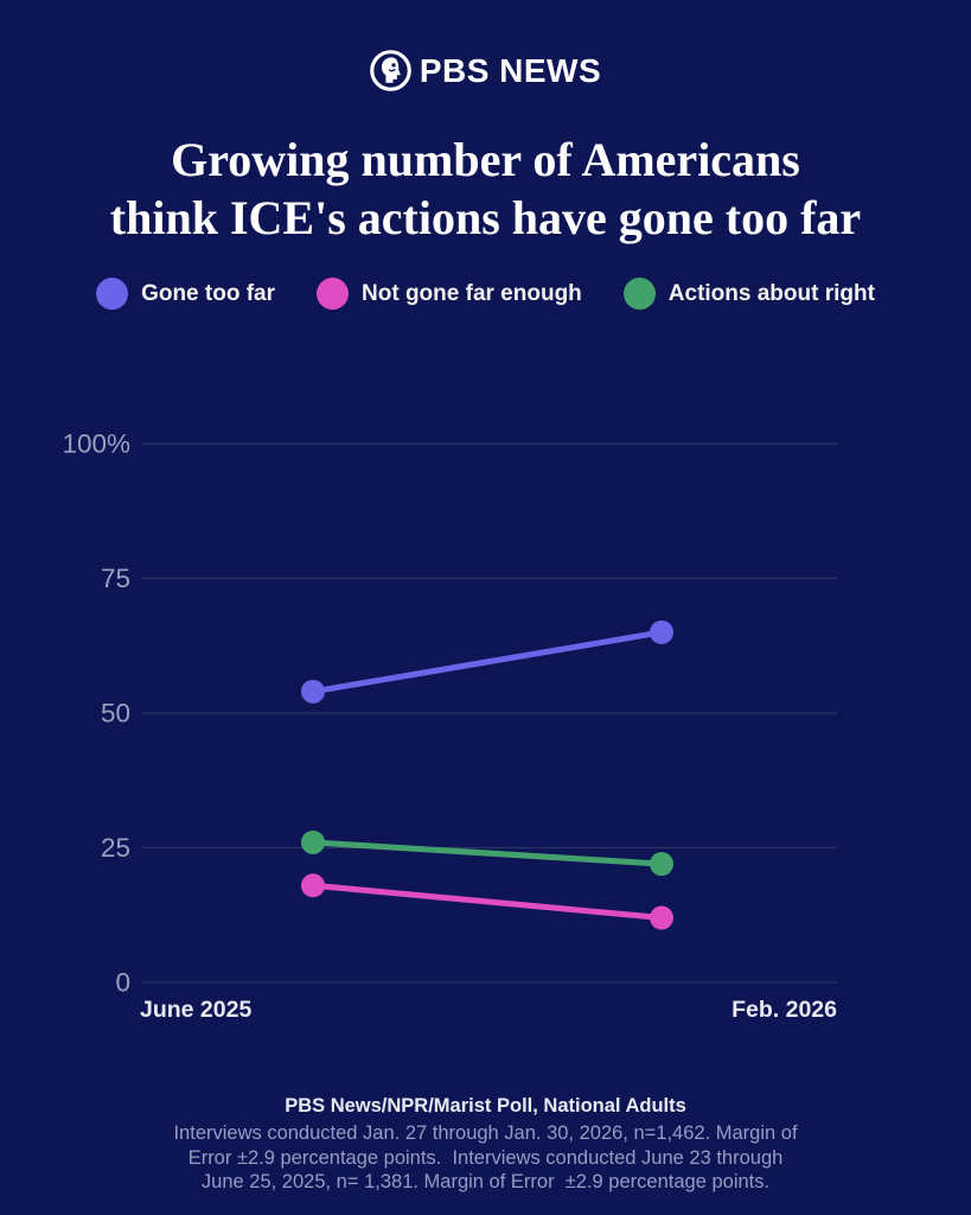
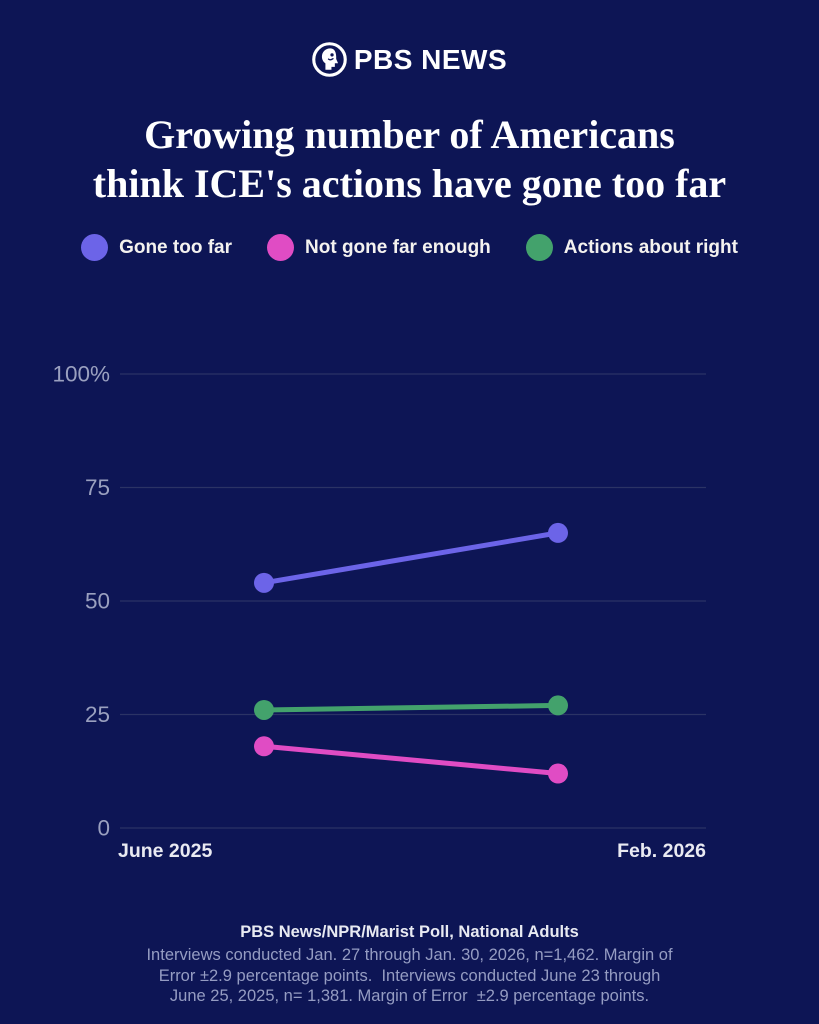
Actions about right/Feb. 2026: 22% -> 27%
